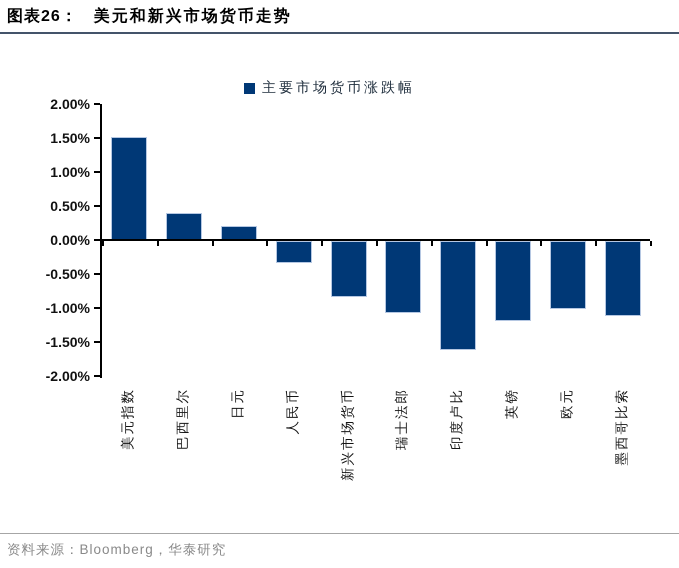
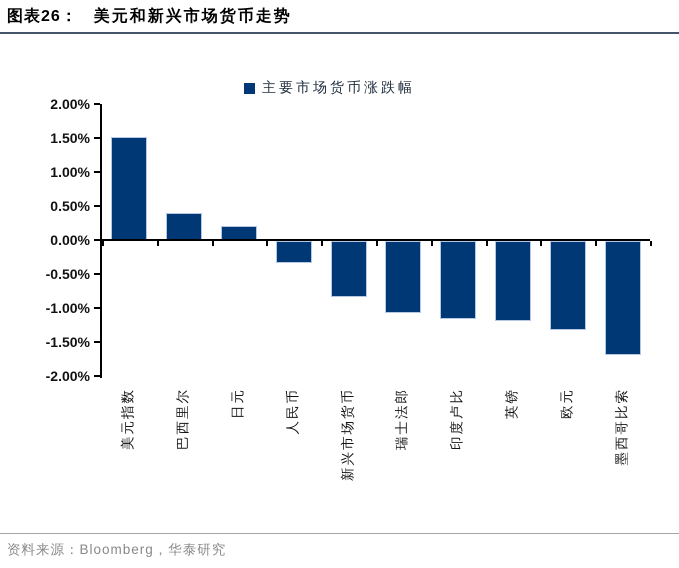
印度卢比: -1.6% -> -1.1%
欧元: -1.0% -> -1.3%
墨西哥比索: -1.1% -> -1.7%
